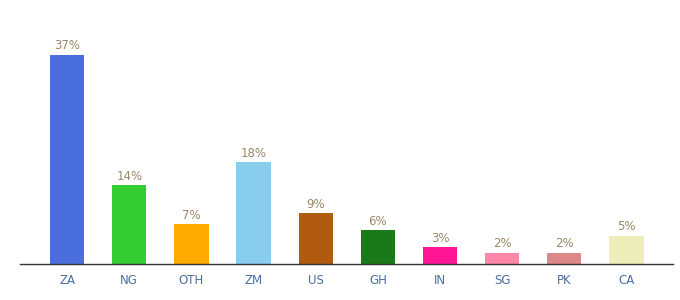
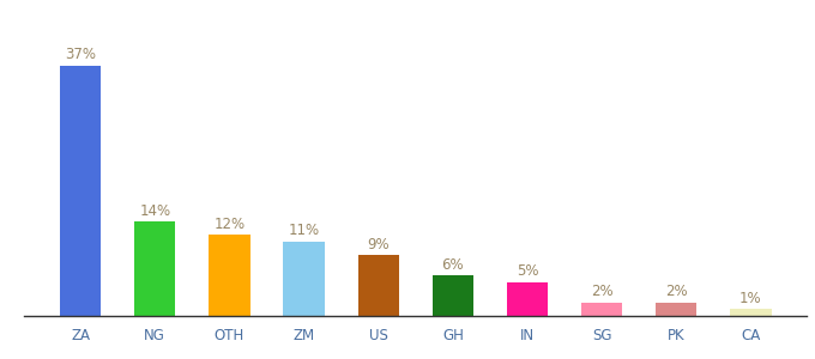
OTH: 7% -> 12%
ZM: 18% -> 11%
IN: 3% -> 5%
CA: 5% -> 1%
